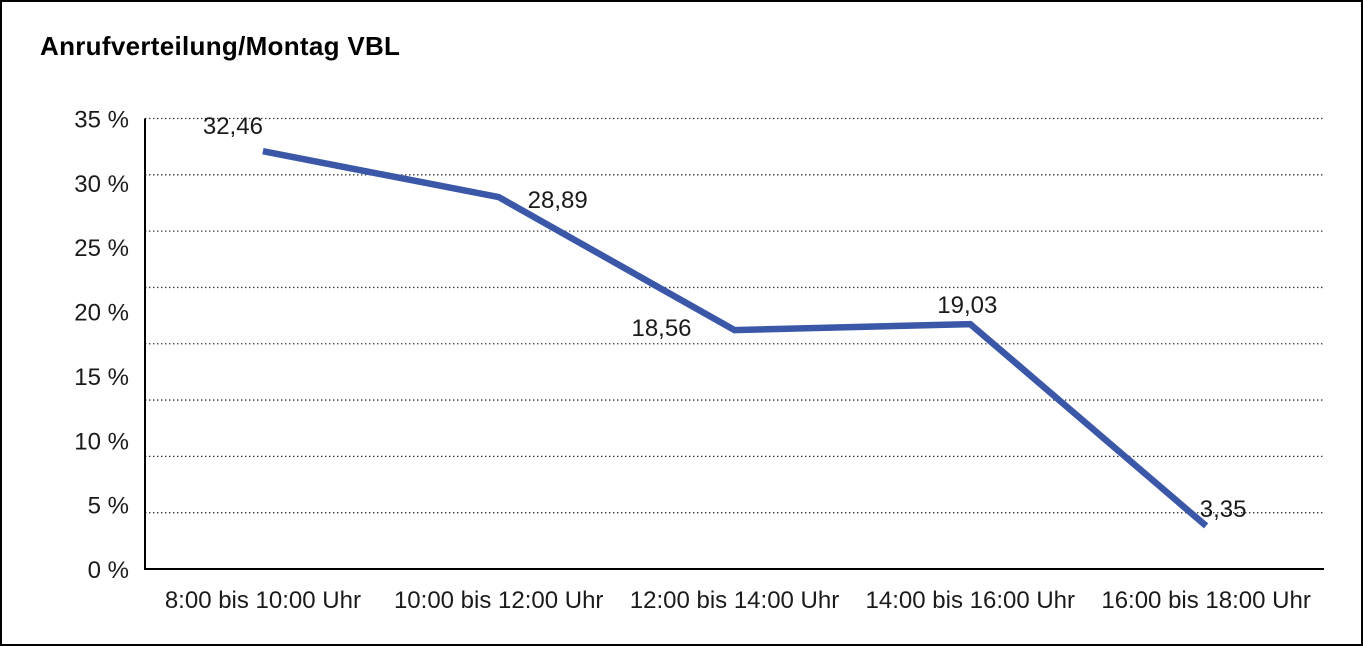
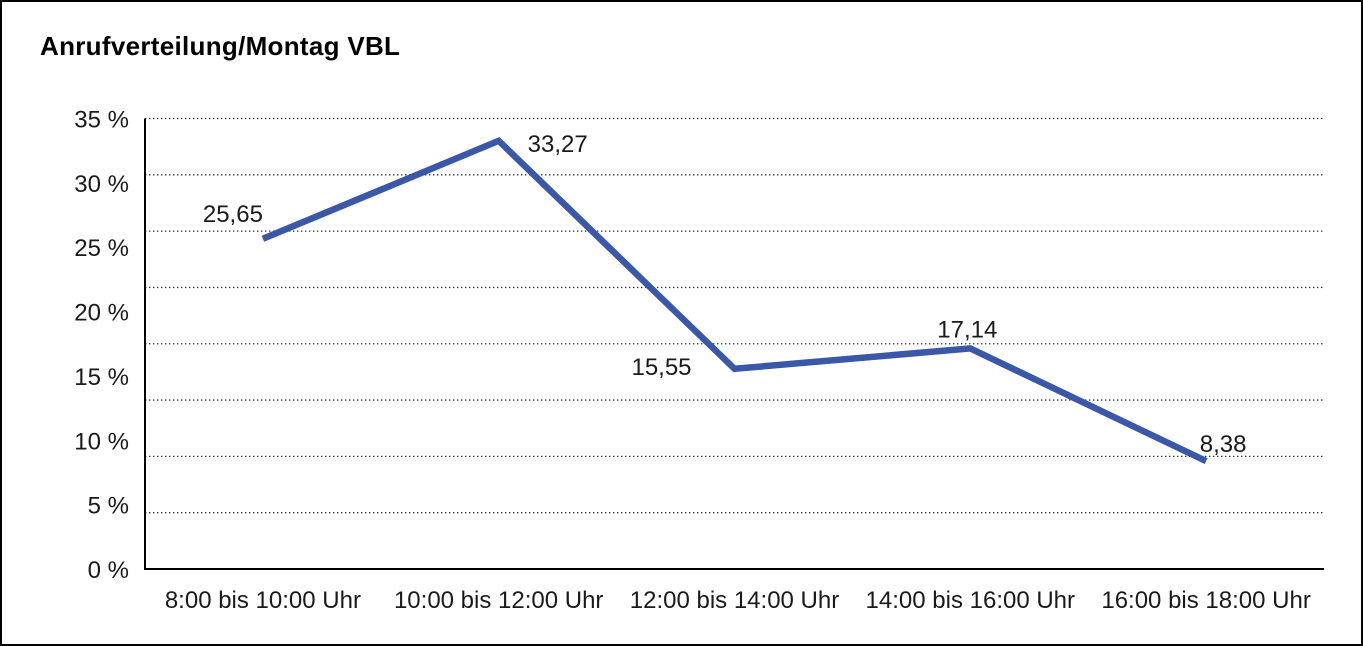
8:00 bis 10:00 Uhr: 32,46 -> 25,65
10:00 bis 12:00 Uhr: 28,89 -> 33,27
12:00 bis 14:00 Uhr: 18,56 -> 15,55
14:00 bis 16:00 Uhr: 19,03 -> 17,14
16:00 bis 18:00 Uhr: 3,35 -> 8,38
